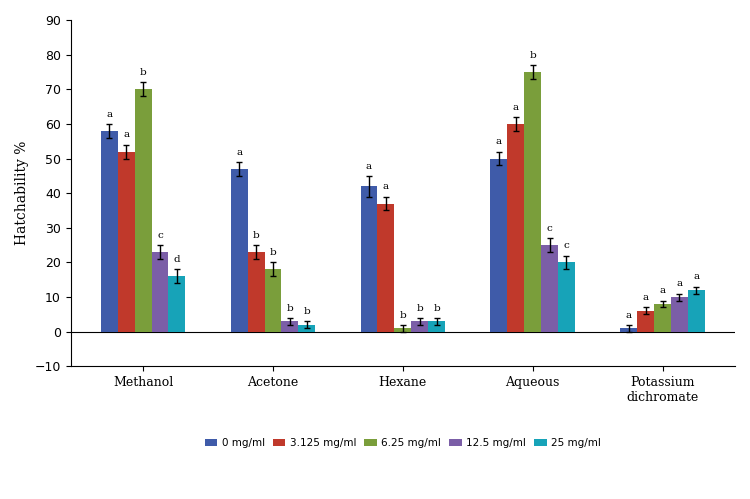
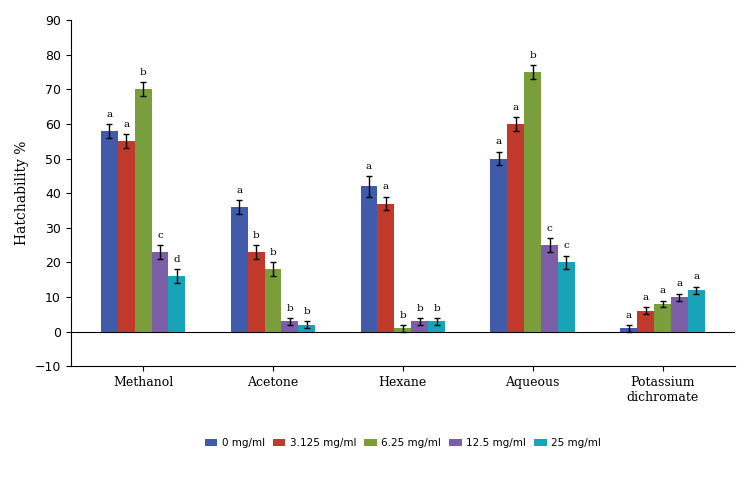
3.125 mg/ml/Methanol: 52 -> 55
0 mg/ml/Acetone: 47 -> 36
